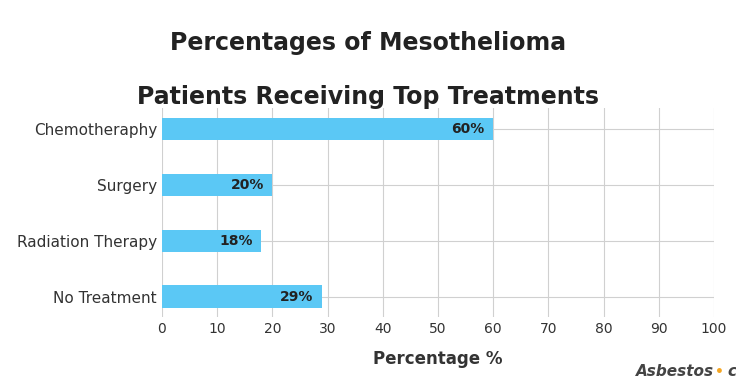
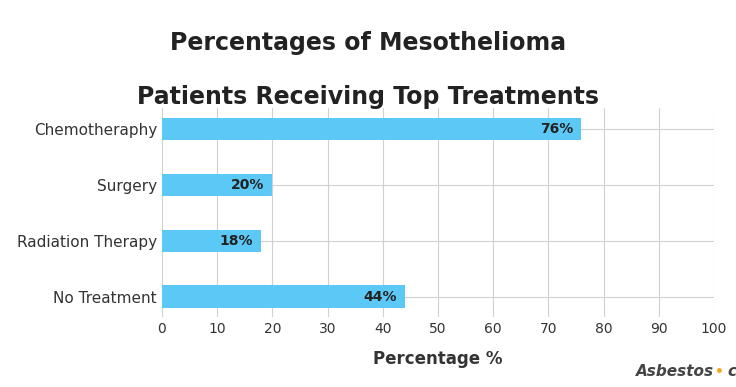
Chemotheraphy: 60% -> 76%
No Treatment: 29% -> 44%
